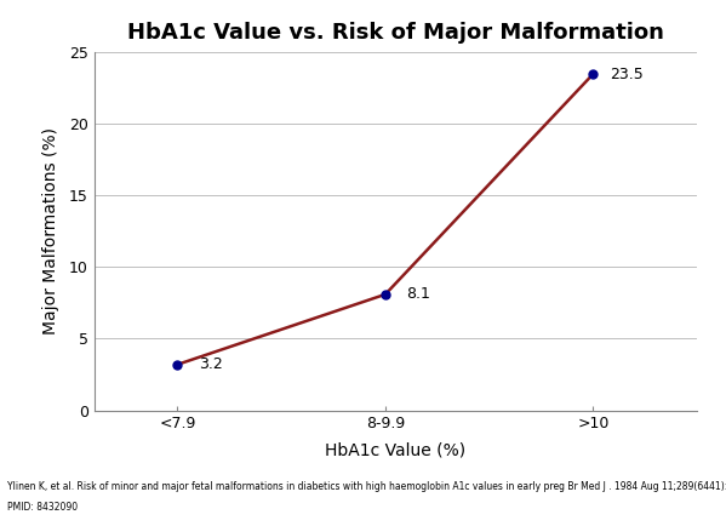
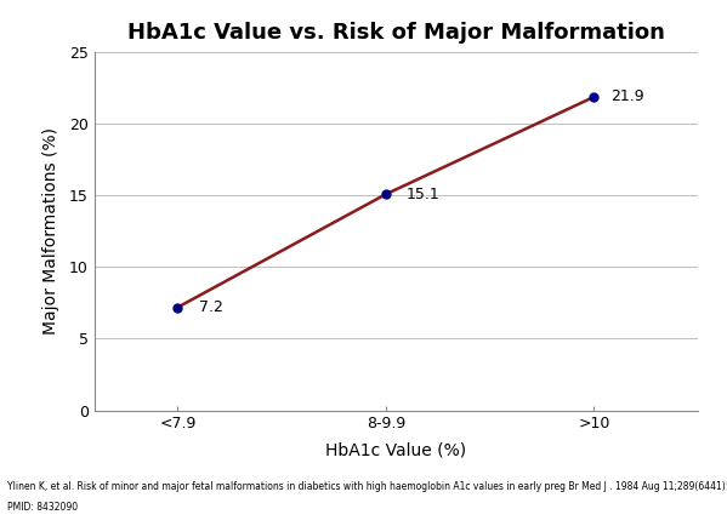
<7.9: 3.2 -> 7.2
8-9.9: 8.1 -> 15.1
>10: 23.5 -> 21.9
